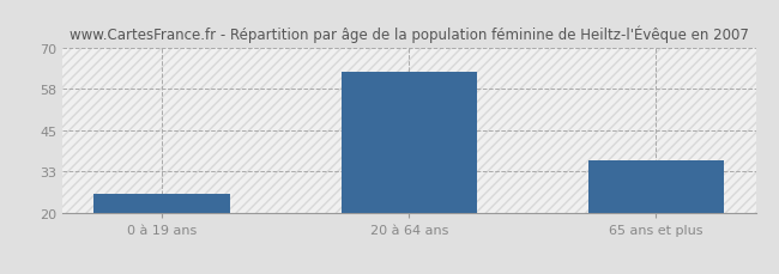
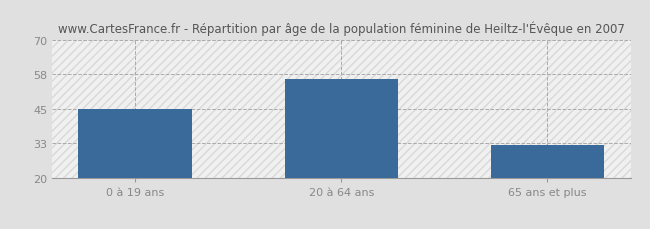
0 à 19 ans: 26 -> 45
20 à 64 ans: 63 -> 56
65 ans et plus: 36 -> 32
